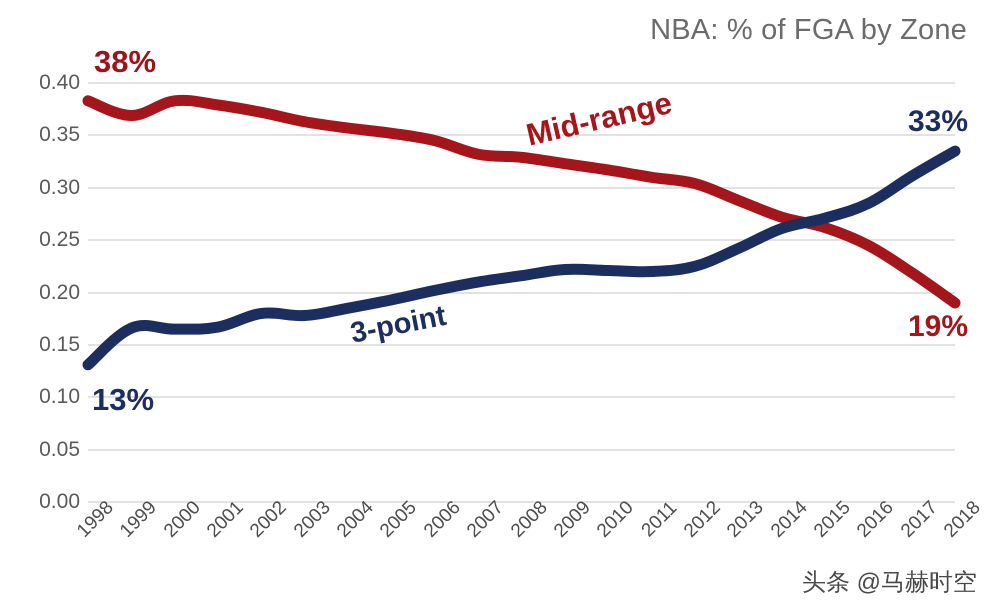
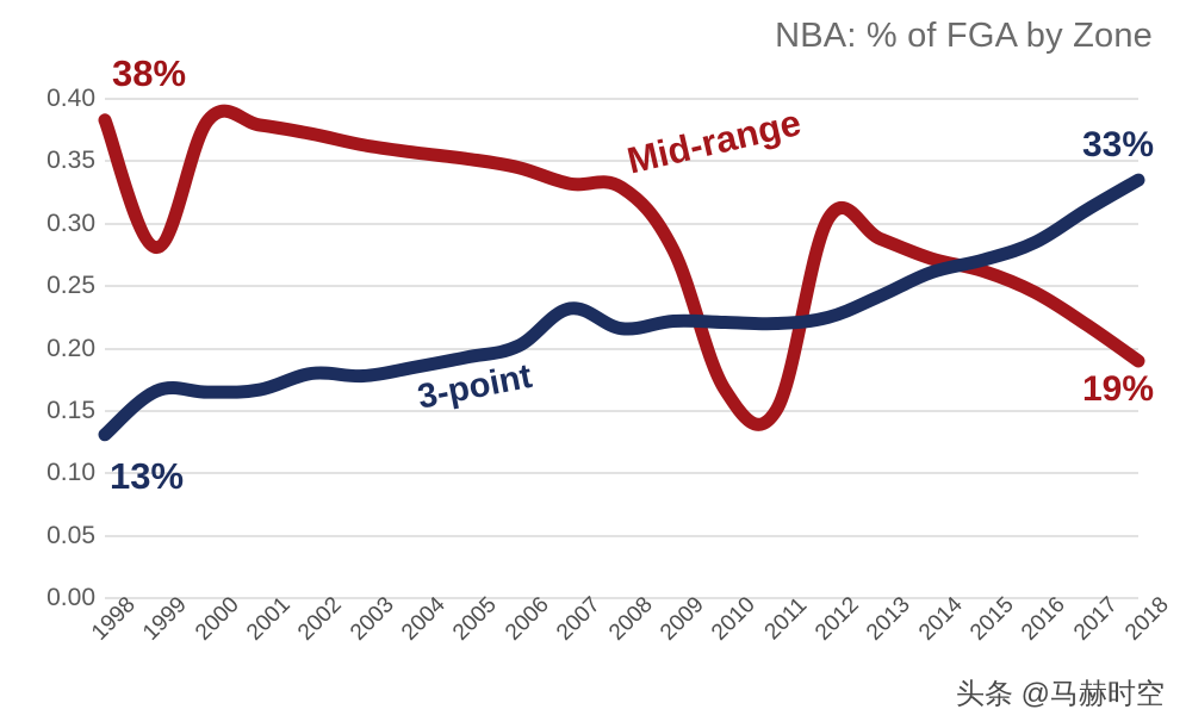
Mid-range/1999: 0.369 -> 0.281
3-point/2007: 0.210 -> 0.232
Mid-range/2009: 0.323 -> 0.279
Mid-range/2010: 0.317 -> 0.167
Mid-range/2011: 0.310 -> 0.151
